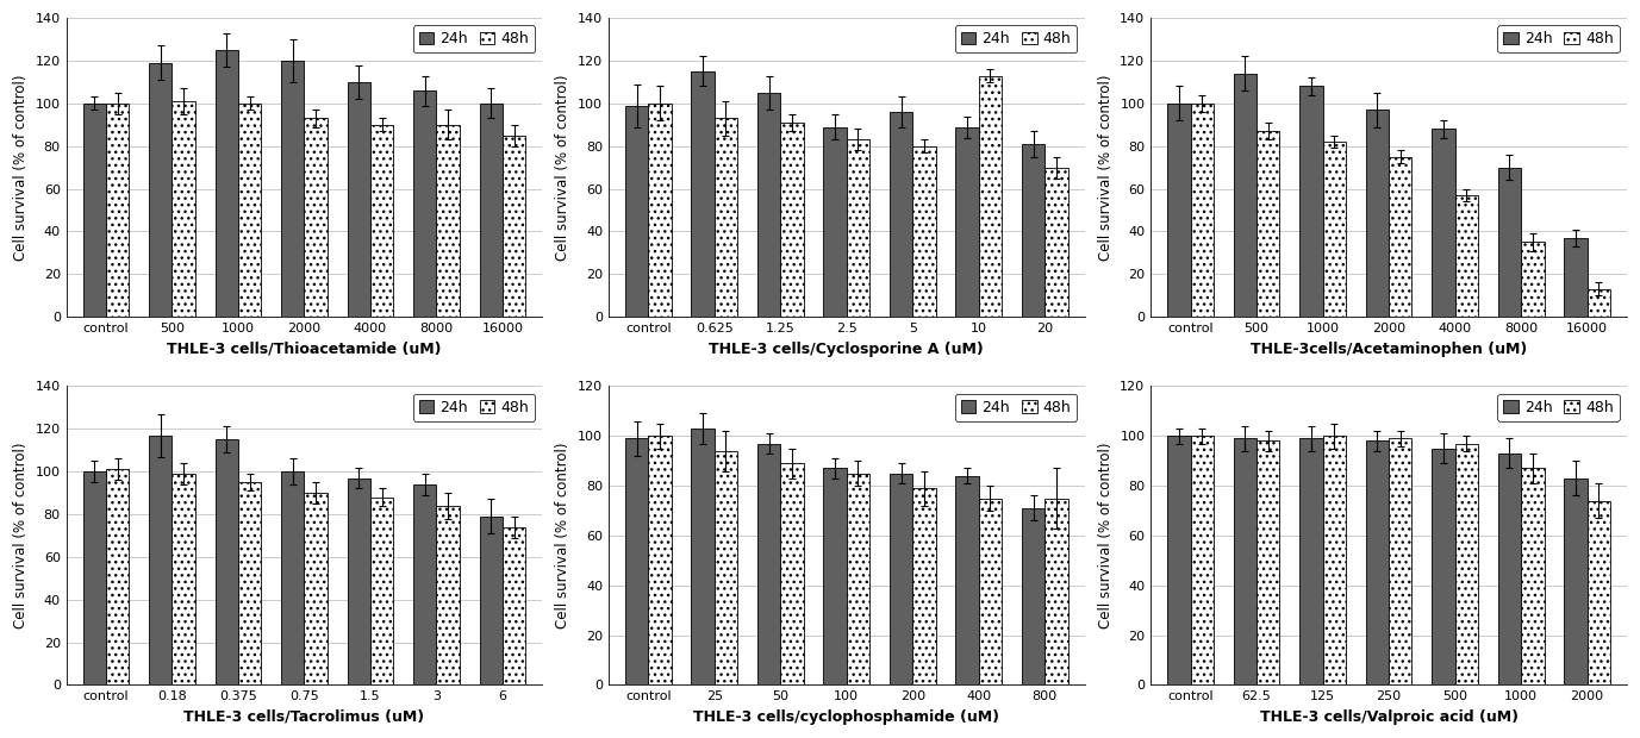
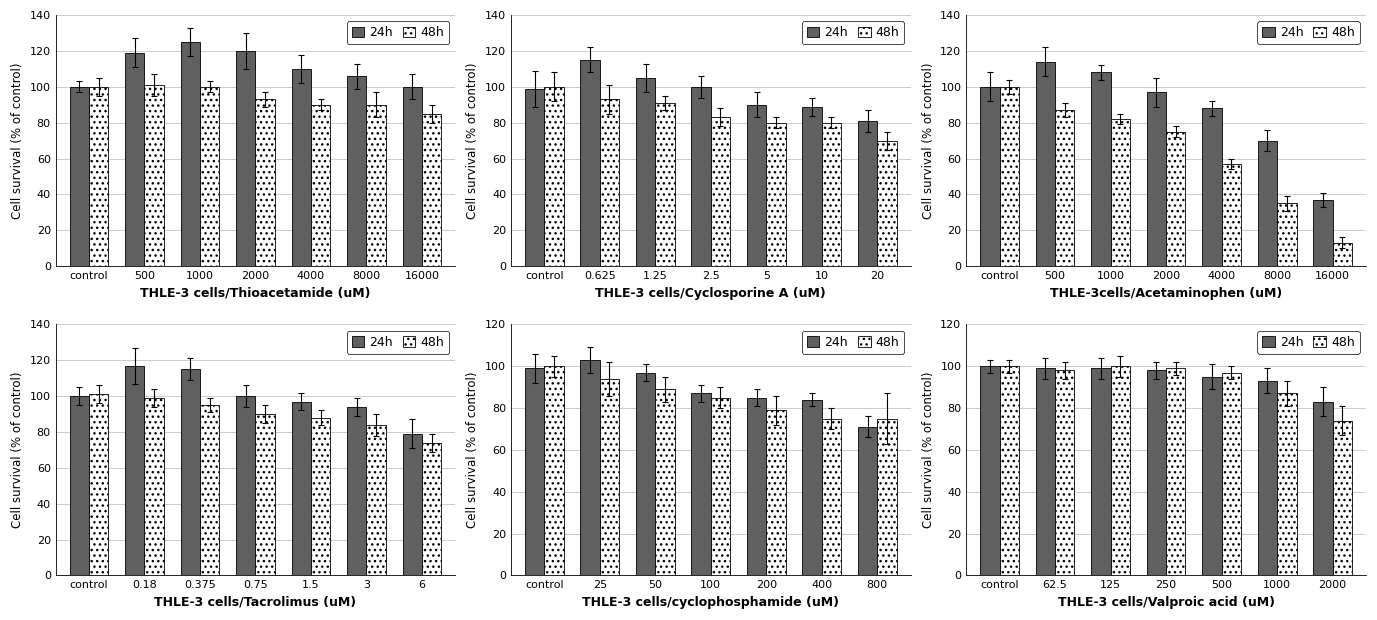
24h/2.5: 89 -> 100
24h/5: 96 -> 90
48h/10: 113 -> 80
